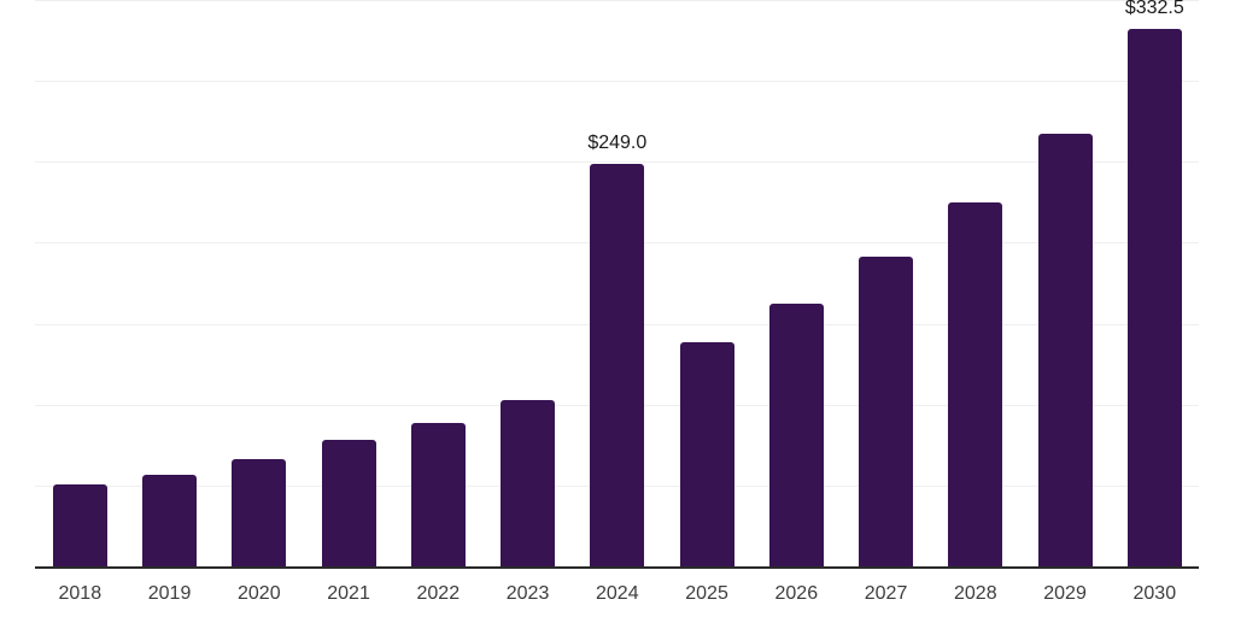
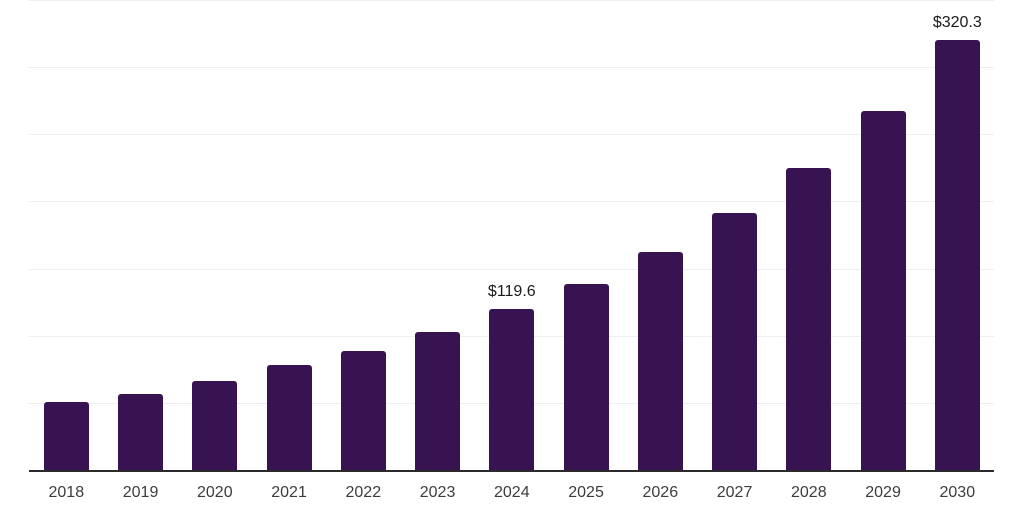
2024: $249.0 -> $119.6
2030: $332.5 -> $320.3
